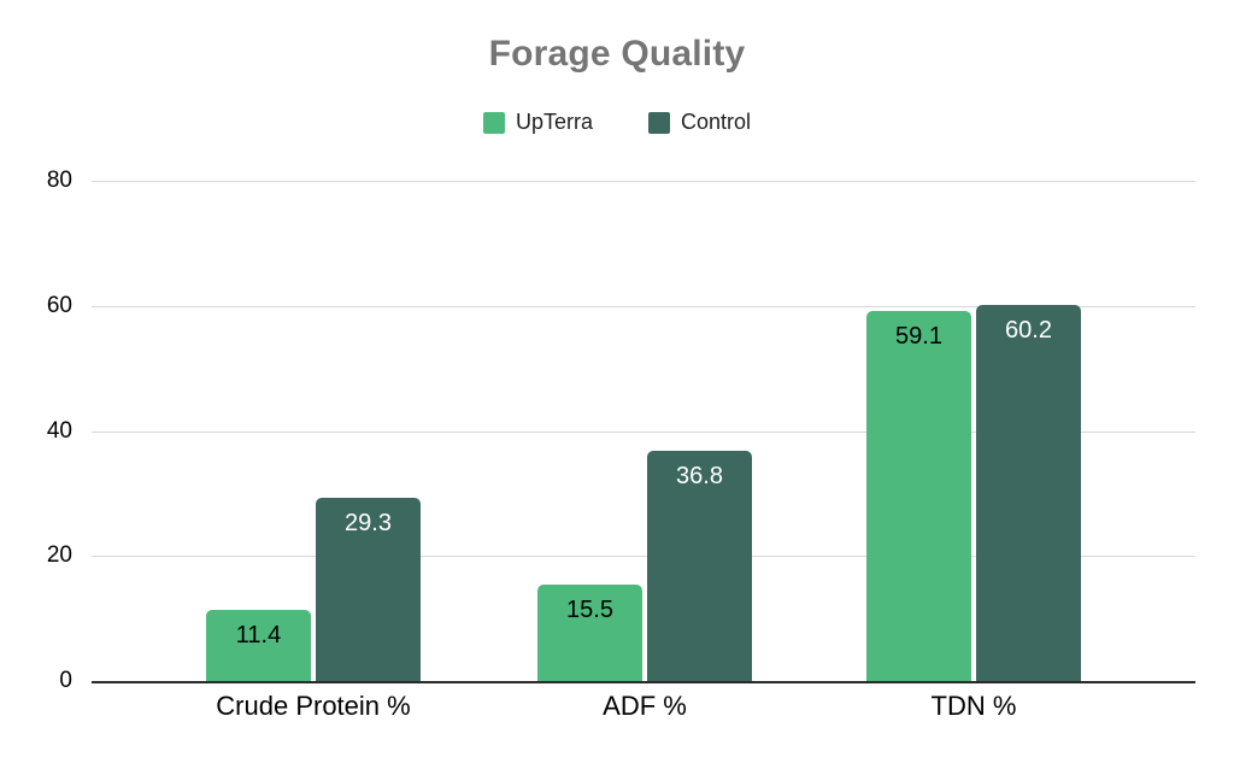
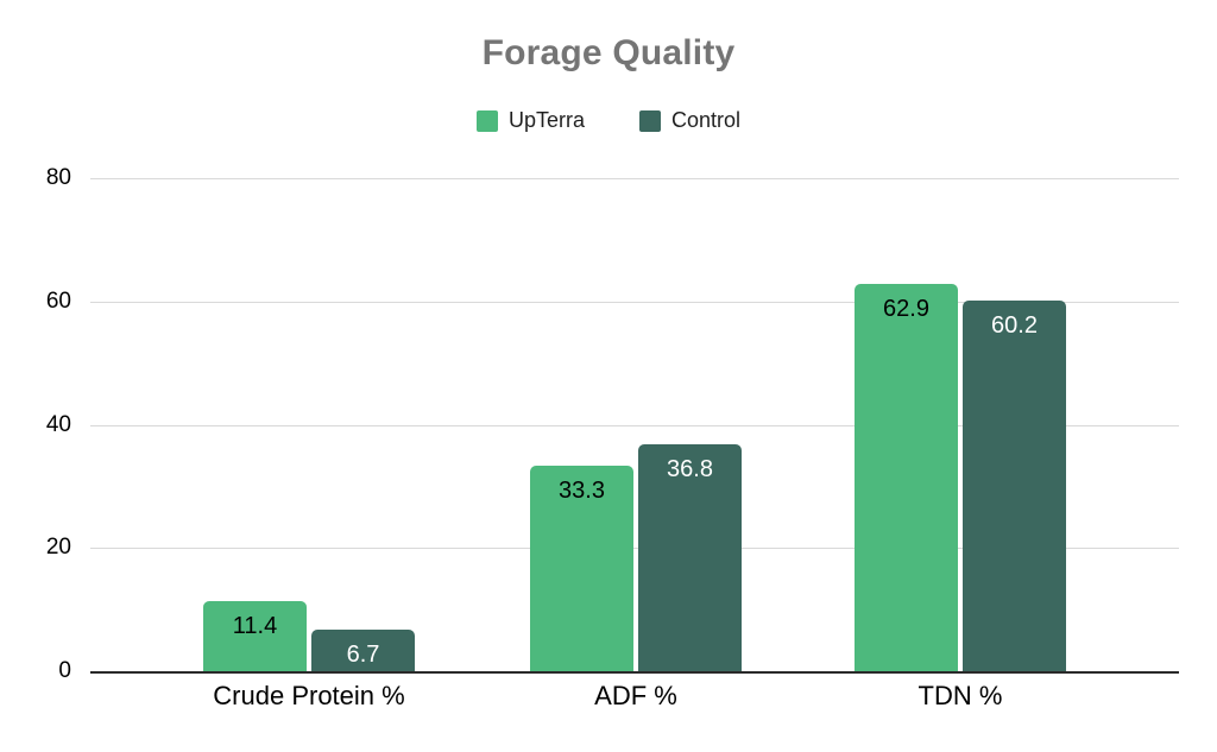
Control/Crude Protein %: 29.3 -> 6.7
UpTerra/ADF %: 15.5 -> 33.3
UpTerra/TDN %: 59.1 -> 62.9
